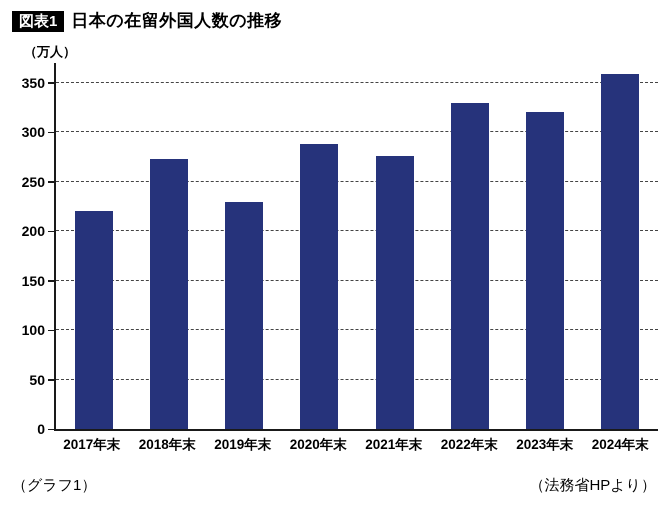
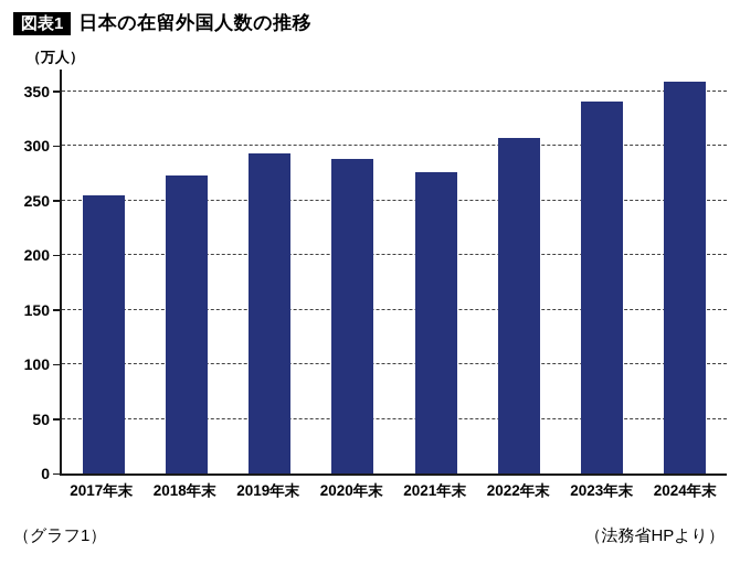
2017年末: 220 -> 260
2019年末: 230 -> 290
2022年末: 330 -> 310
2023年末: 320 -> 340
